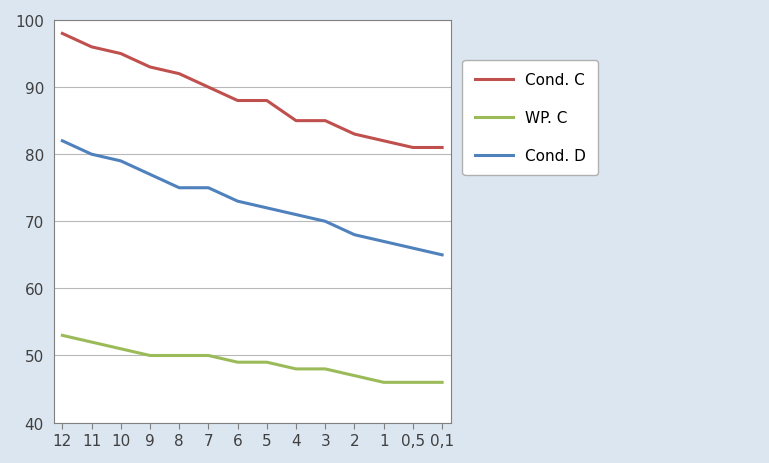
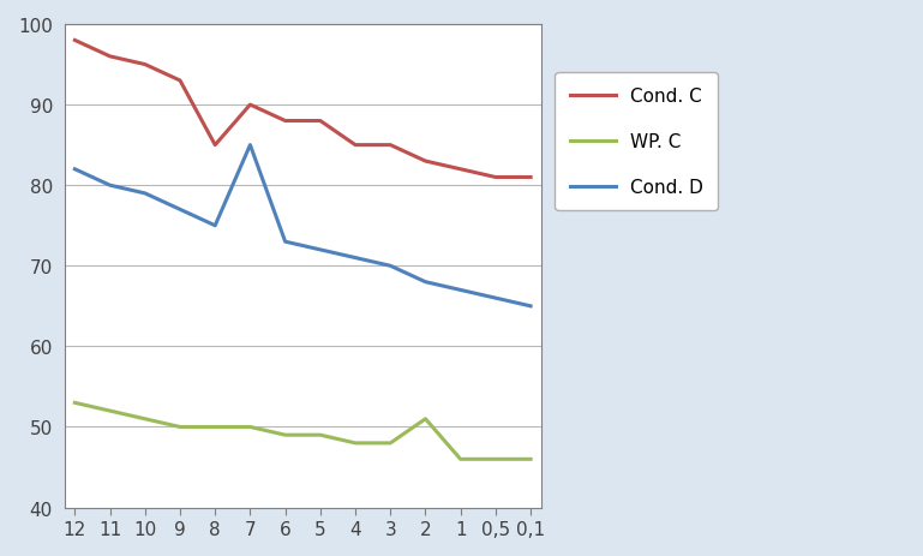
Cond. C/8: 92 -> 85
Cond. D/7: 75 -> 85
WP. C/2: 47 -> 51
